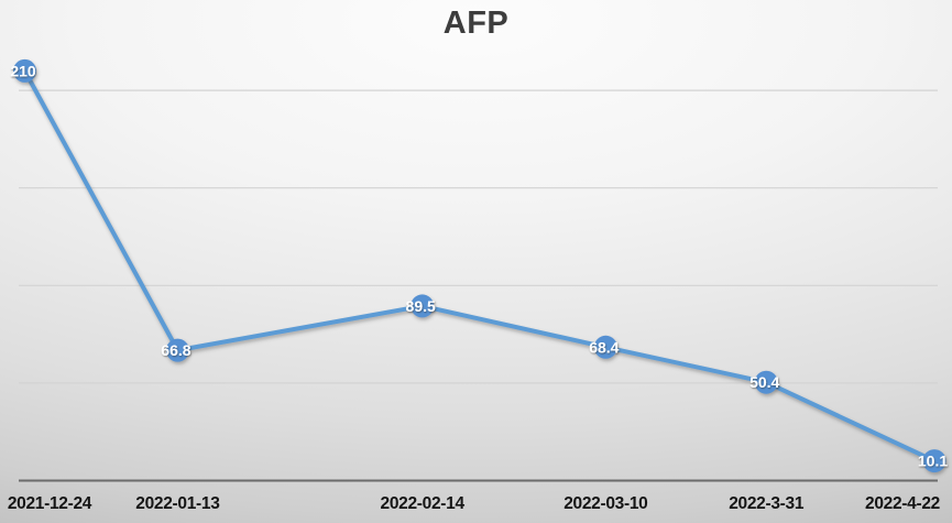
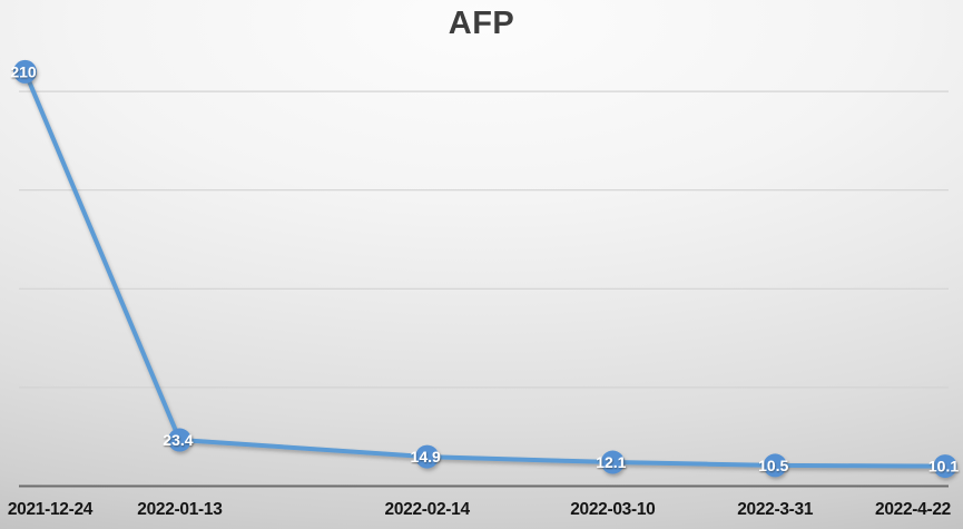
2022-01-13: 66.8 -> 23.4
2022-02-14: 89.5 -> 14.9
2022-03-10: 68.4 -> 12.1
2022-3-31: 50.4 -> 10.5
